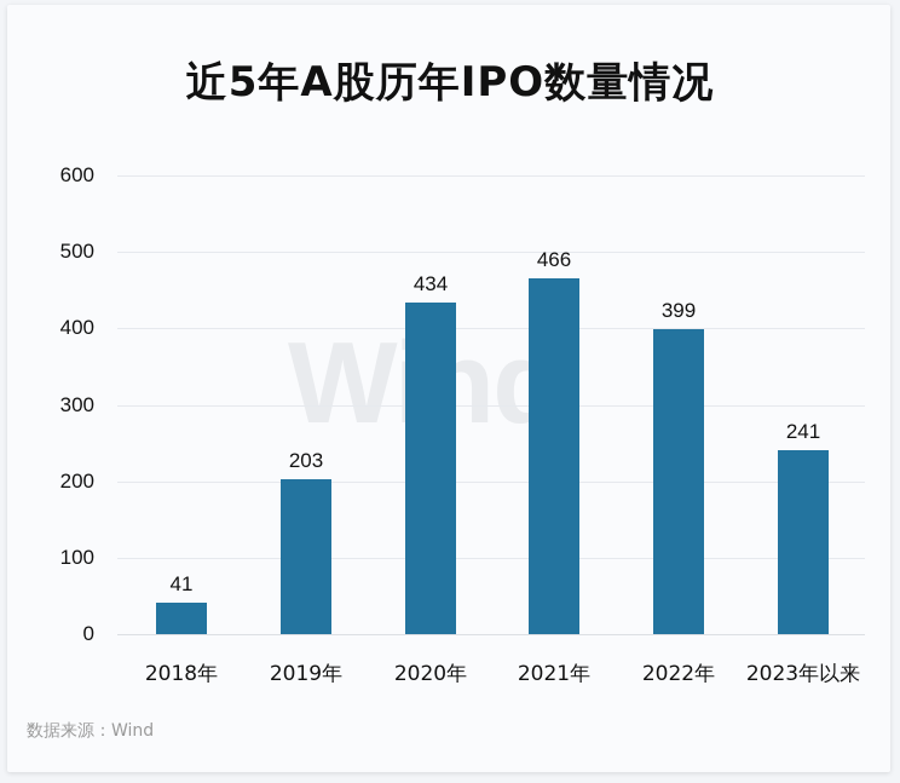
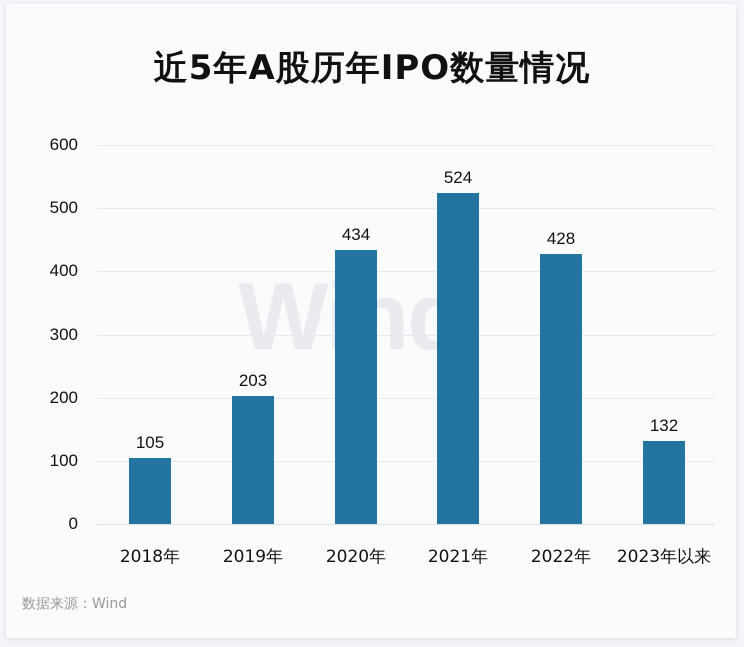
2018年: 41 -> 105
2021年: 466 -> 524
2022年: 399 -> 428
2023年以来: 241 -> 132
